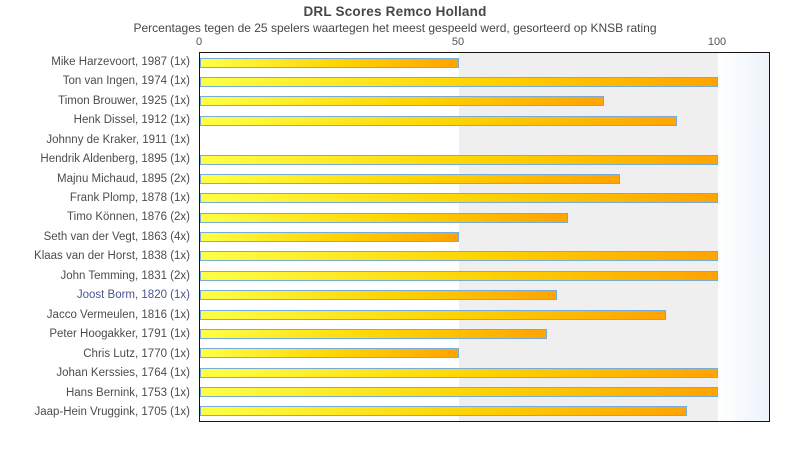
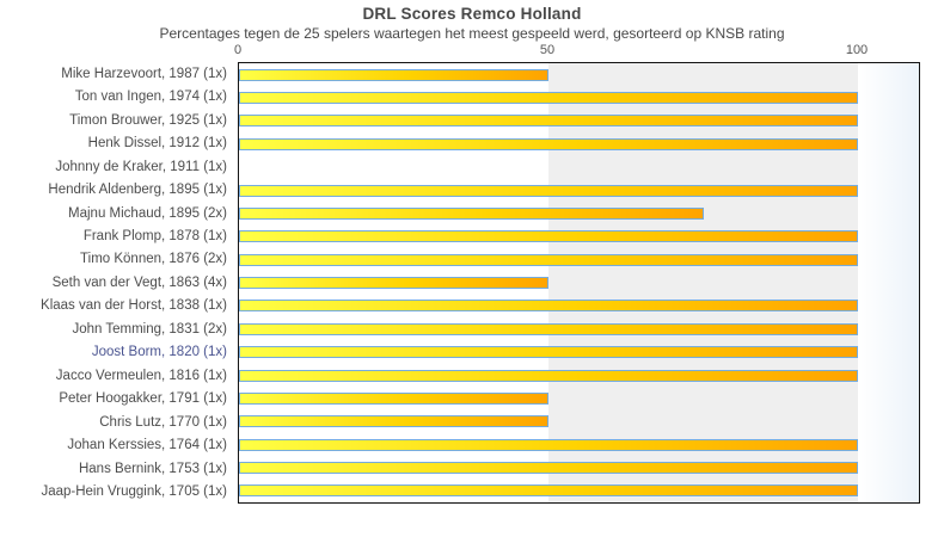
Timon Brouwer, 1925 (1x): 78 -> 100
Henk Dissel, 1912 (1x): 92 -> 100
Majnu Michaud, 1895 (2x): 81 -> 75
Timo Können, 1876 (2x): 71 -> 100
Joost Borm, 1820 (1x): 69 -> 100
Jacco Vermeulen, 1816 (1x): 90 -> 100
Peter Hoogakker, 1791 (1x): 67 -> 50
Jaap-Hein Vruggink, 1705 (1x): 94 -> 100
